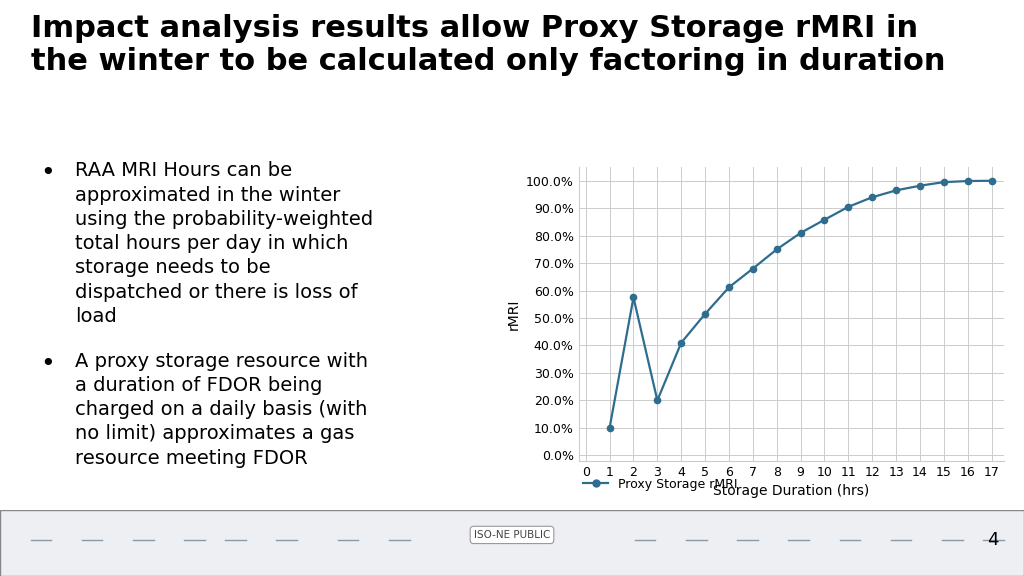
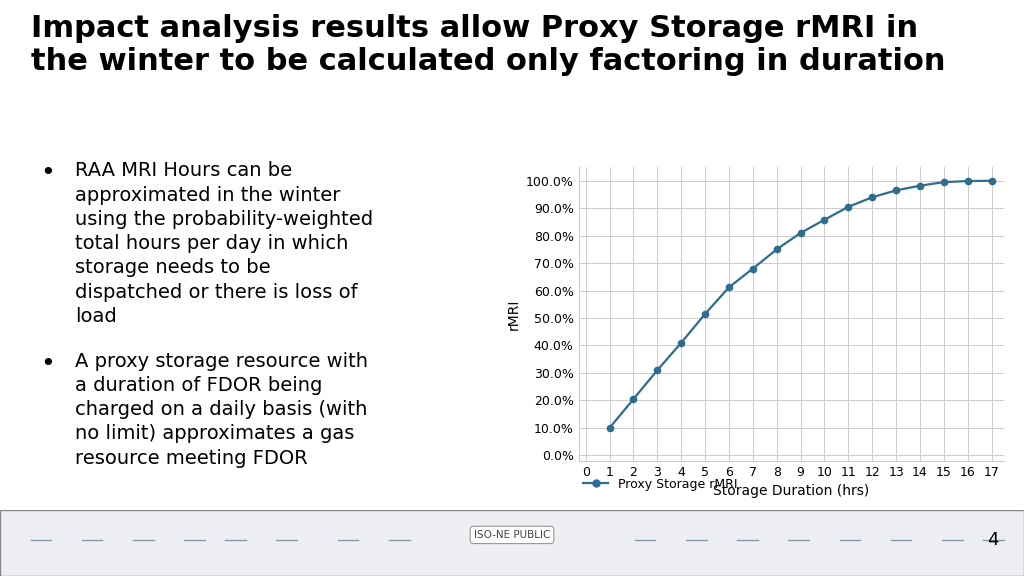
2: 57.5% -> 20.5%
3: 20.0% -> 31.0%
